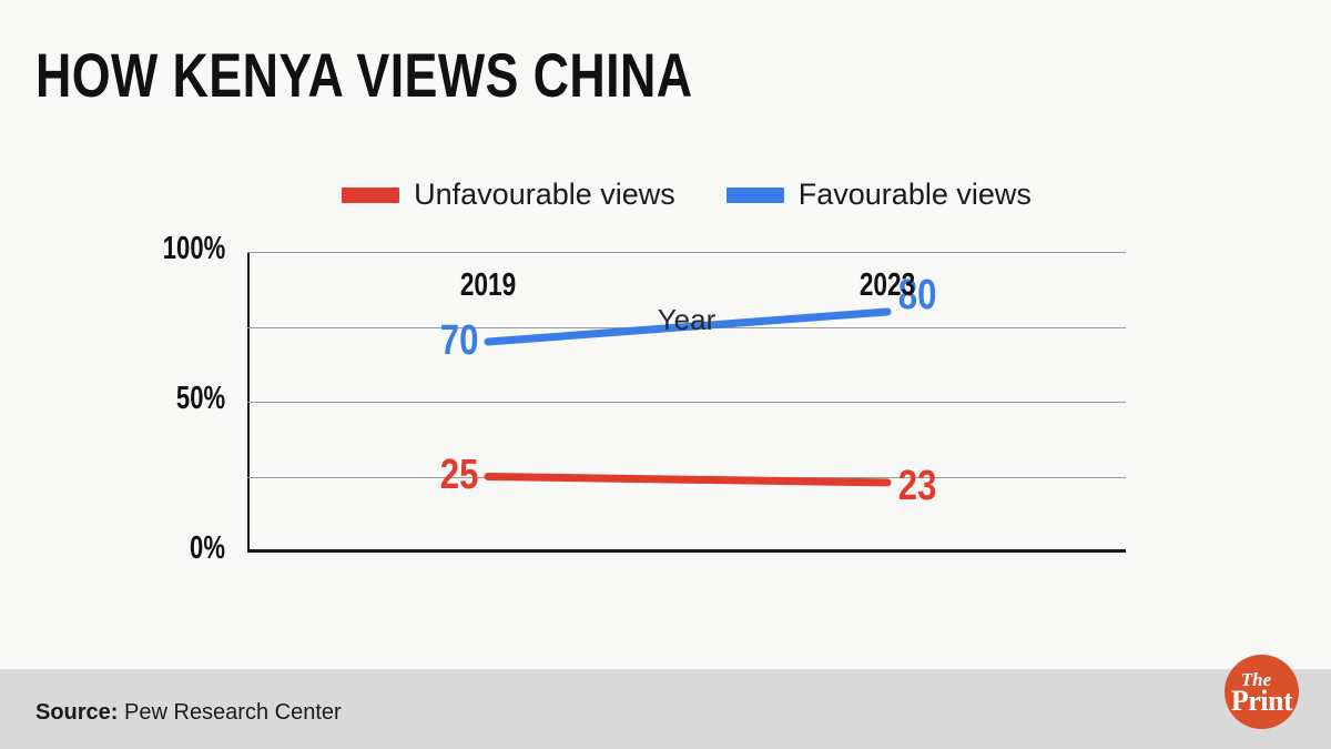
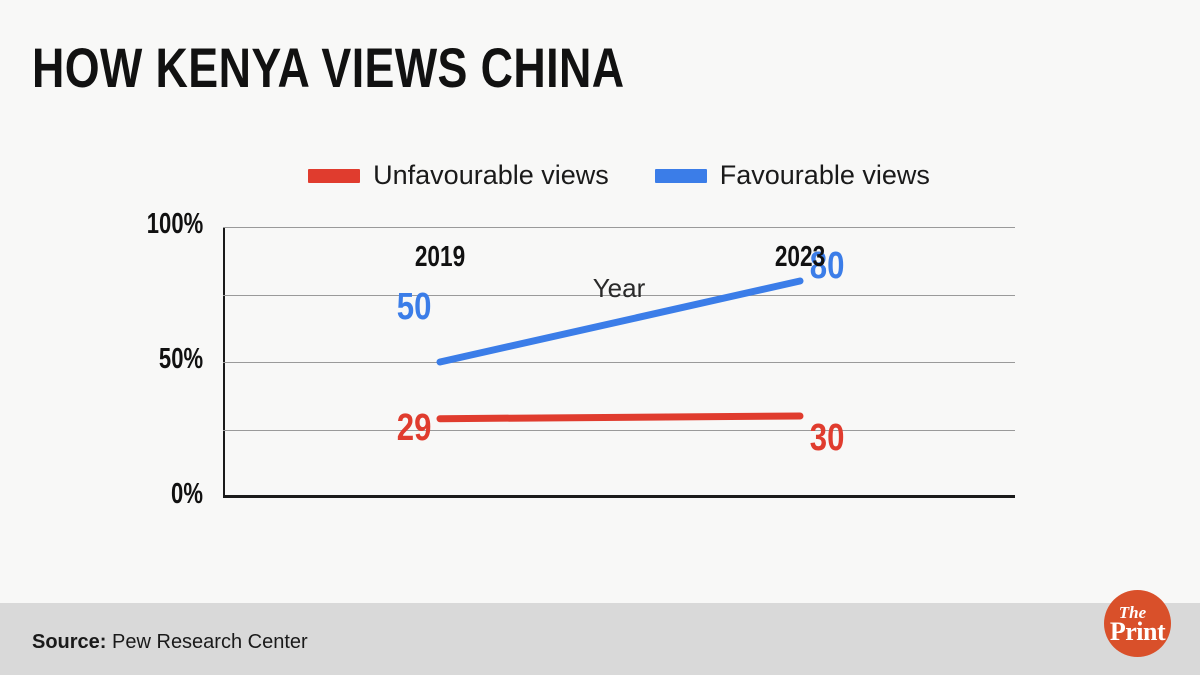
Unfavourable views/2019: 25 -> 29
Favourable views/2019: 70 -> 50
Unfavourable views/2023: 23 -> 30
